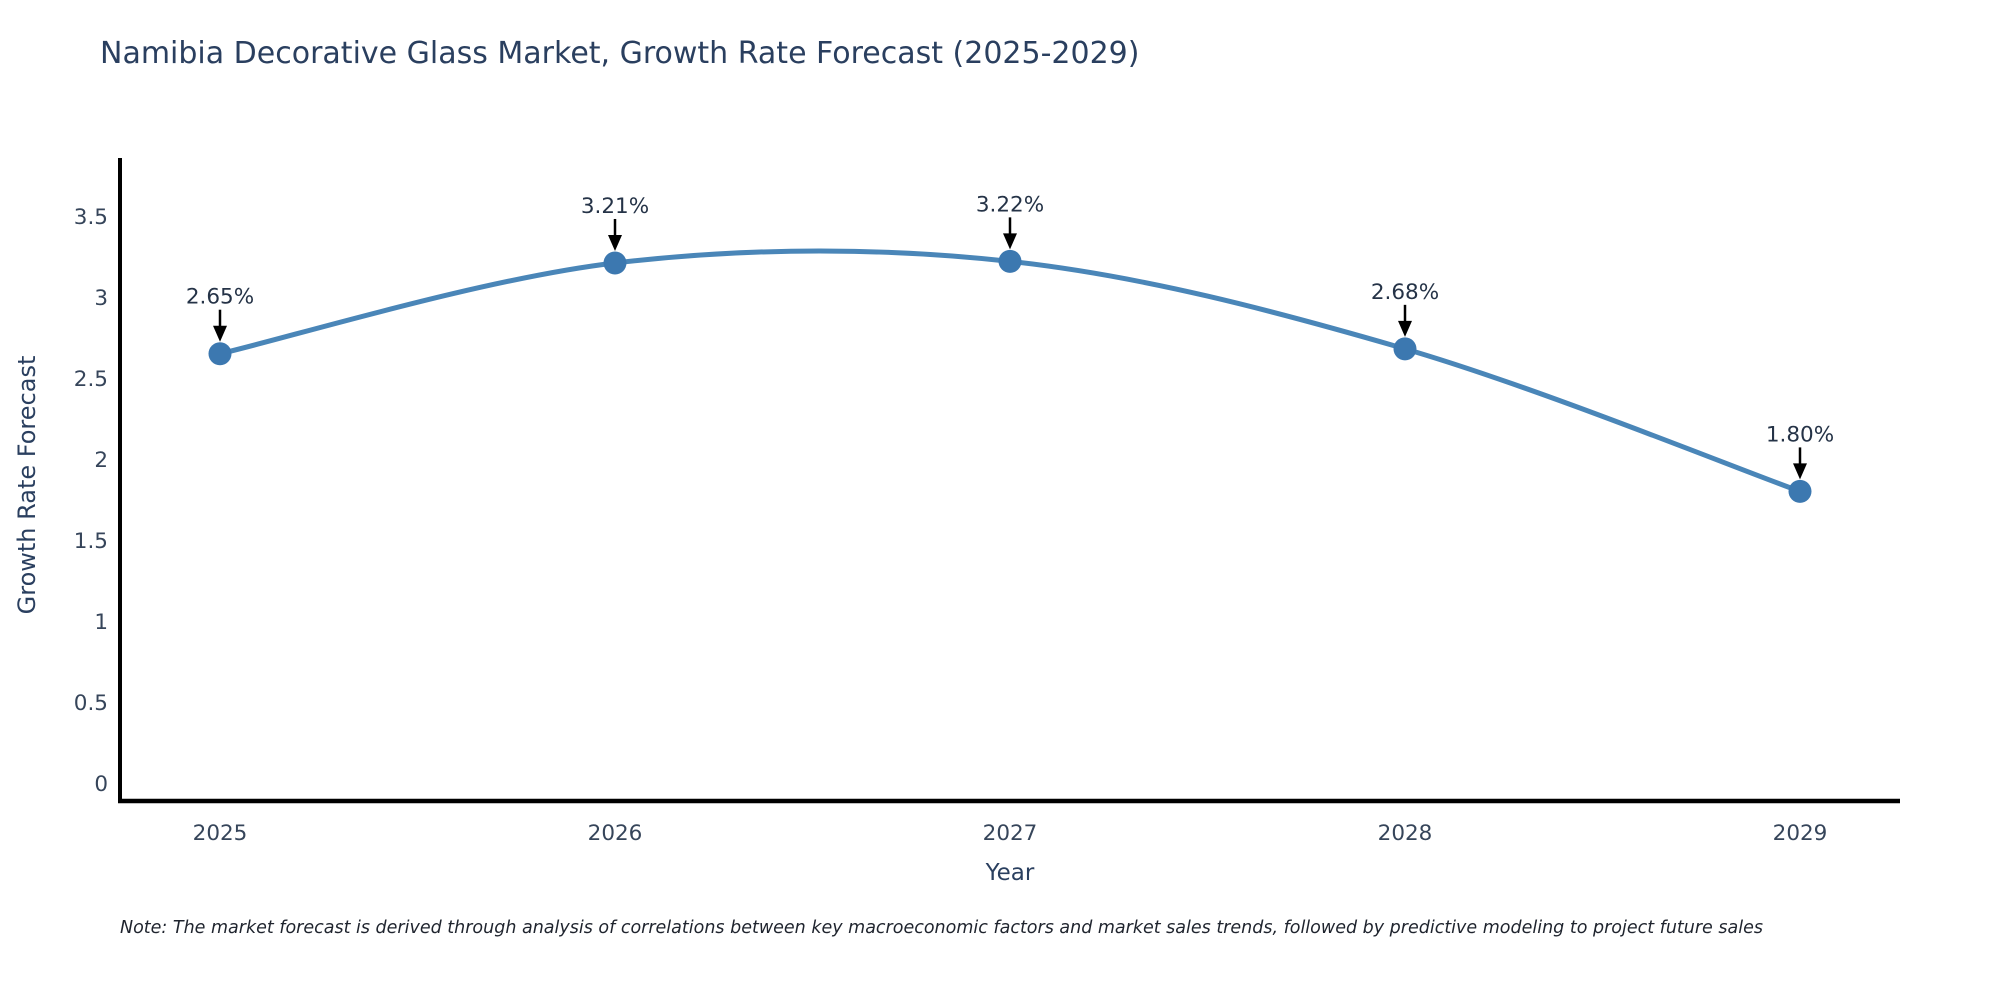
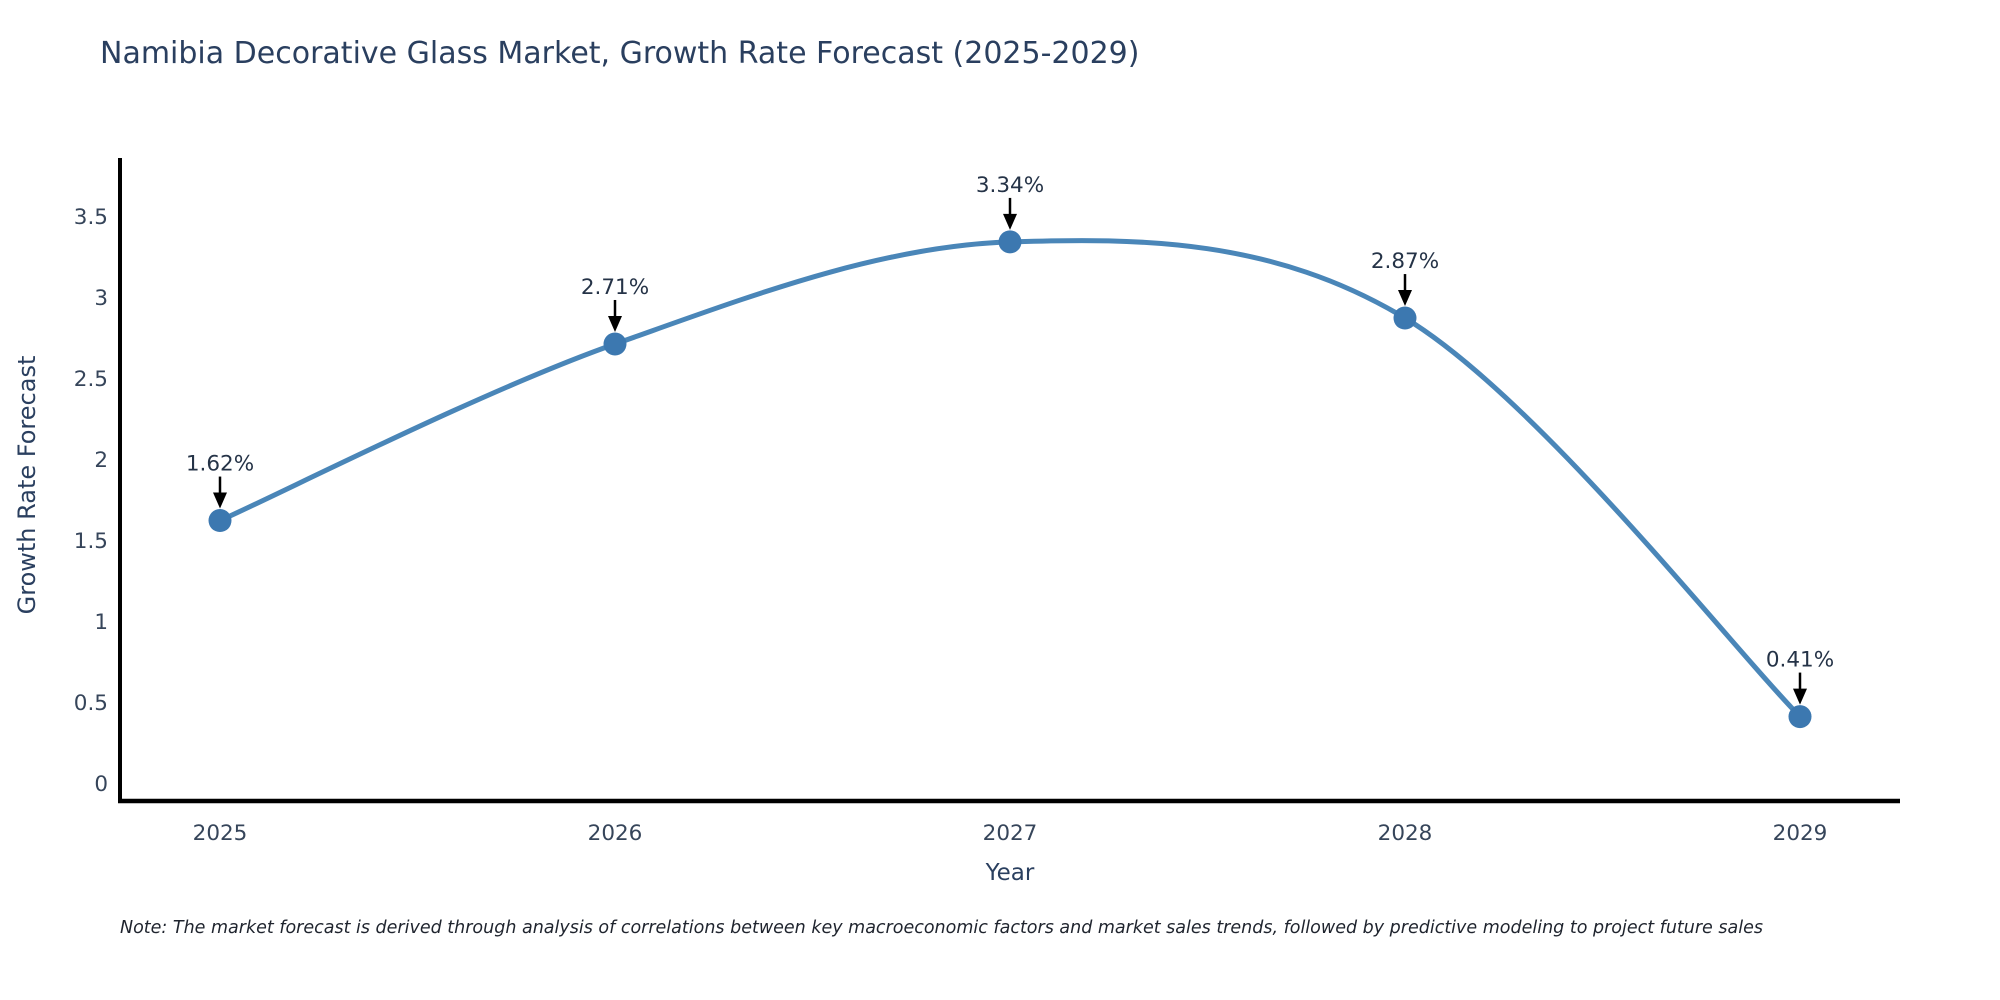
2025: 2.65% -> 1.62%
2026: 3.21% -> 2.71%
2027: 3.22% -> 3.34%
2028: 2.68% -> 2.87%
2029: 1.80% -> 0.41%
